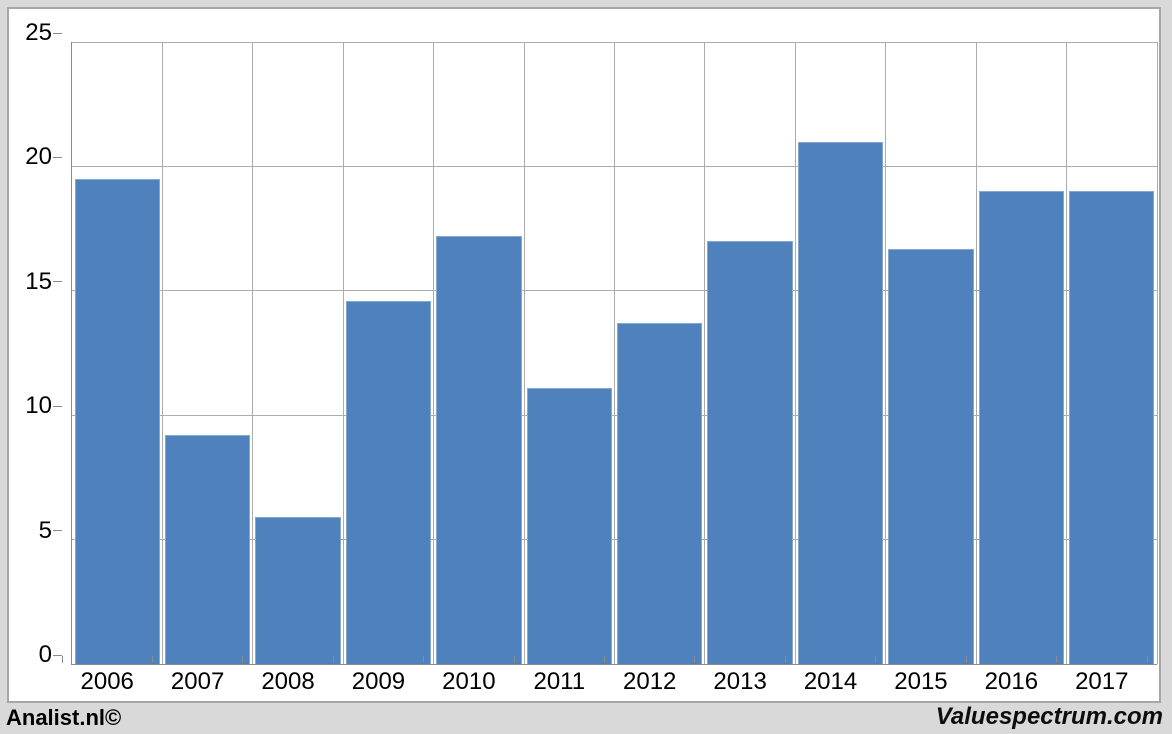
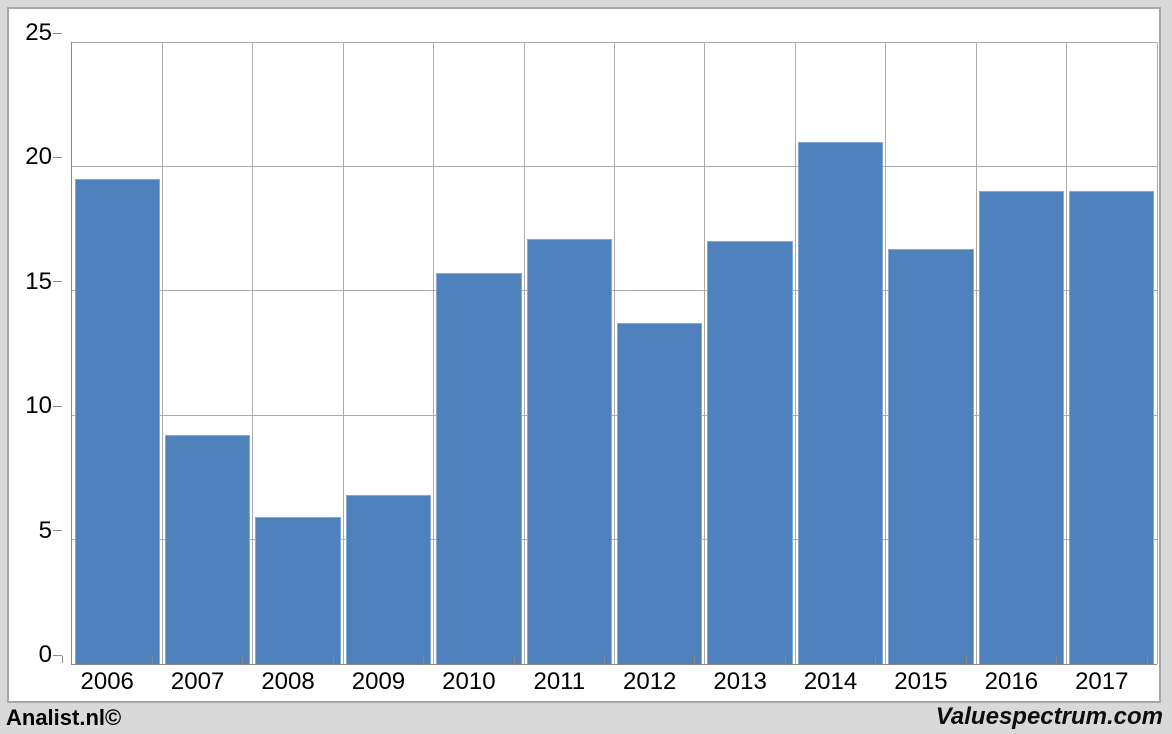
2009: 14.6 -> 6.8
2010: 17.2 -> 15.7
2011: 11.1 -> 17.1
